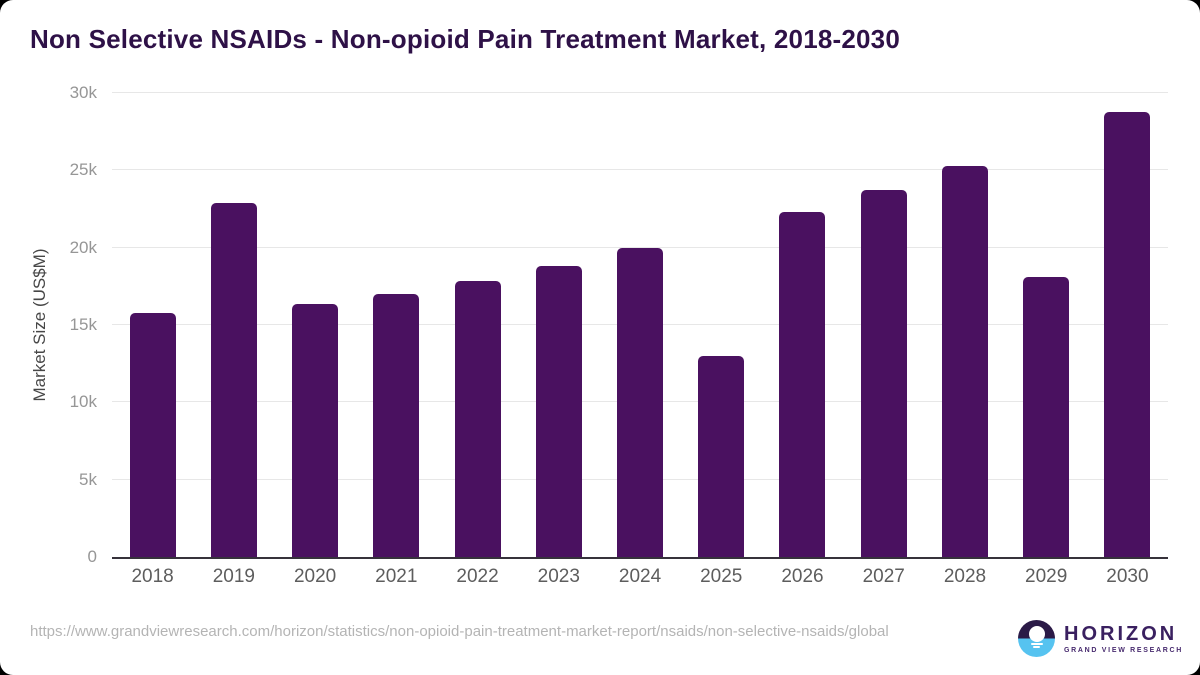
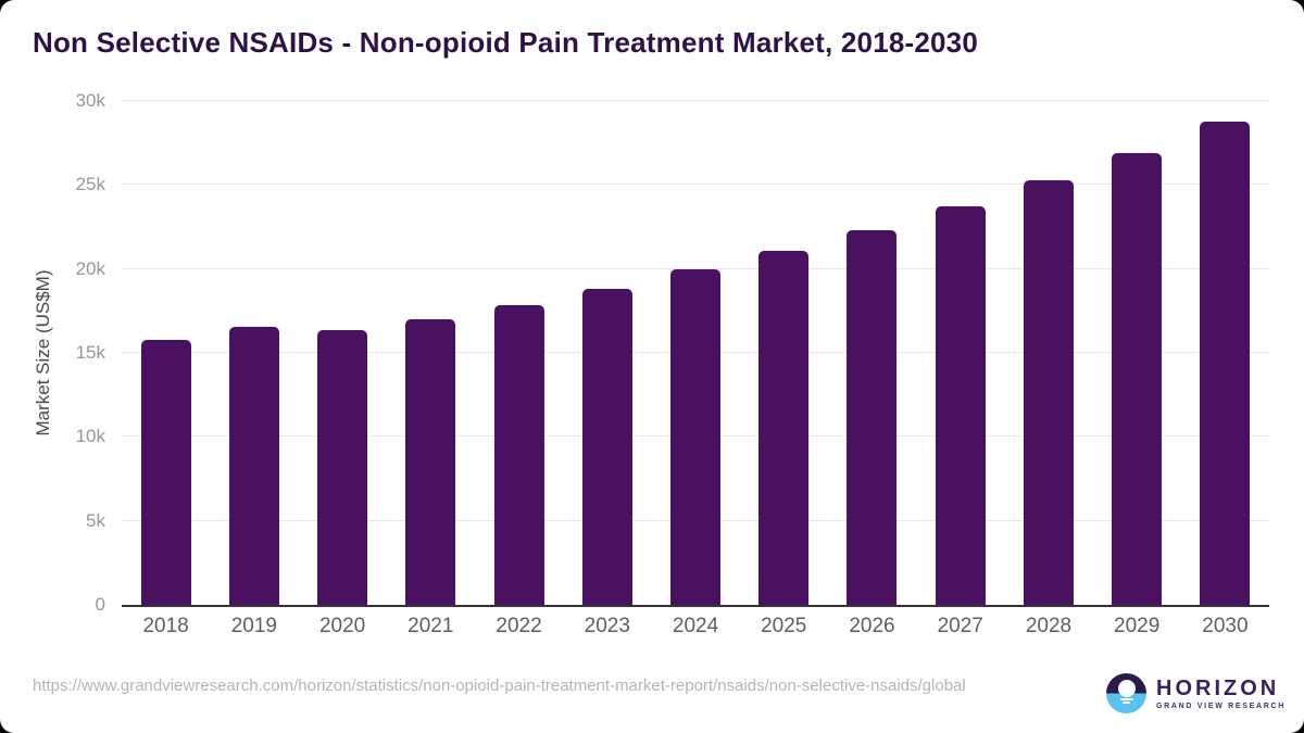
2019: 22.9k -> 16.6k
2025: 13.0k -> 21.0k
2029: 18.1k -> 26.9k
